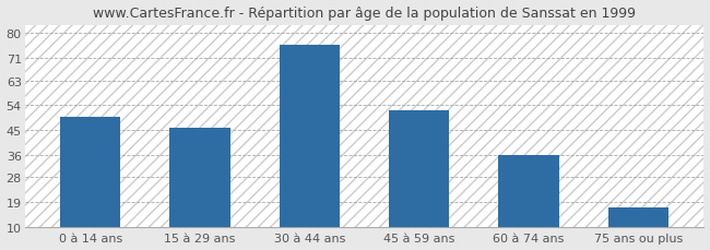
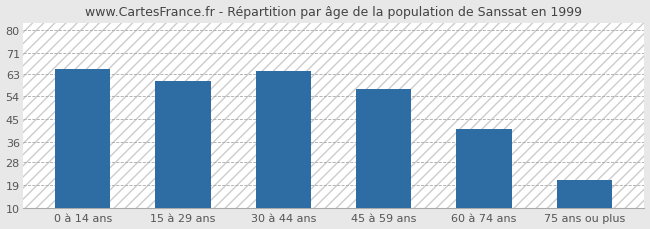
0 à 14 ans: 50 -> 65
15 à 29 ans: 46 -> 60
30 à 44 ans: 76 -> 64
45 à 59 ans: 52 -> 57
60 à 74 ans: 36 -> 41
75 ans ou plus: 17 -> 21
